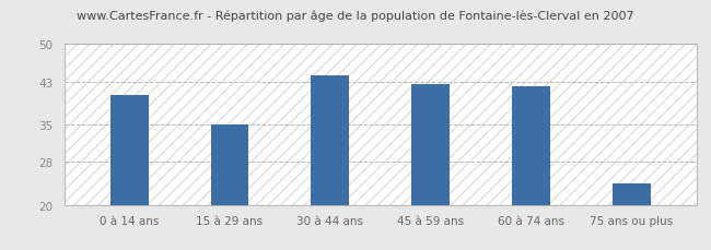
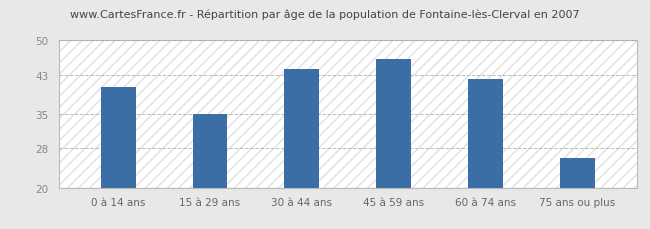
45 à 59 ans: 42.5 -> 46.3
75 ans ou plus: 24.0 -> 26.0
